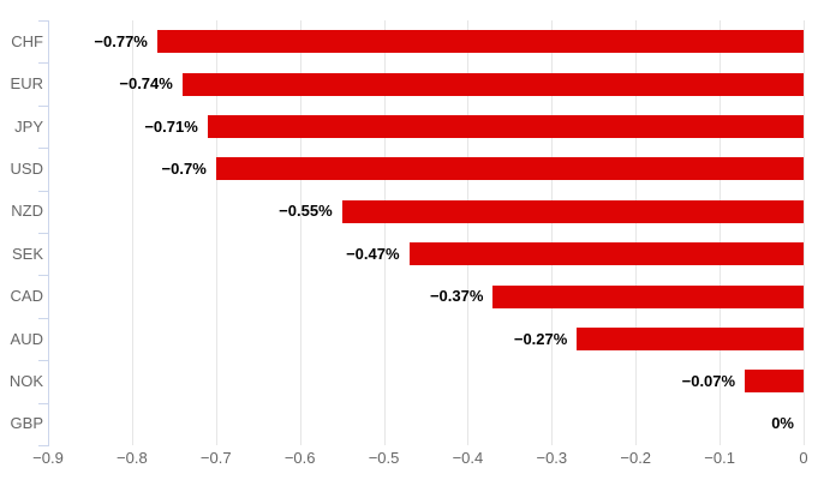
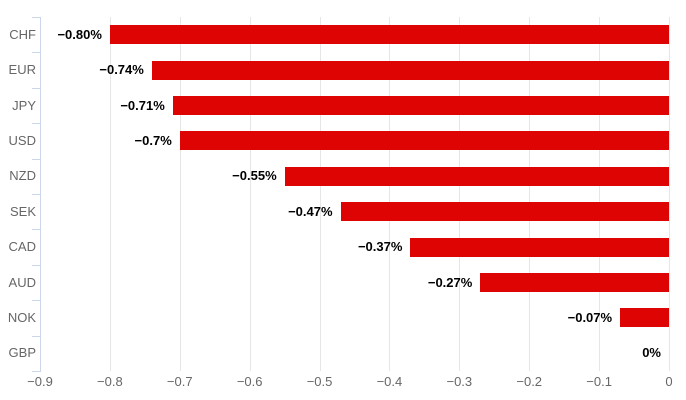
CHF: −0.77% -> −0.80%
